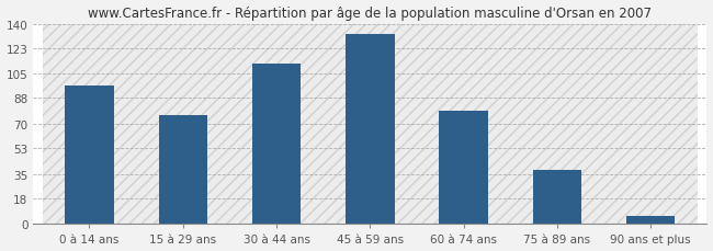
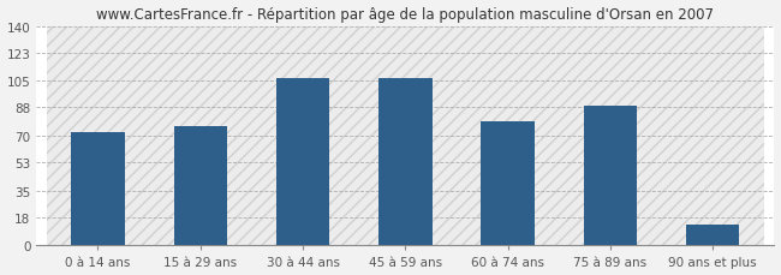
0 à 14 ans: 97 -> 72
30 à 44 ans: 112 -> 107
45 à 59 ans: 133 -> 107
75 à 89 ans: 38 -> 89
90 ans et plus: 6 -> 13
